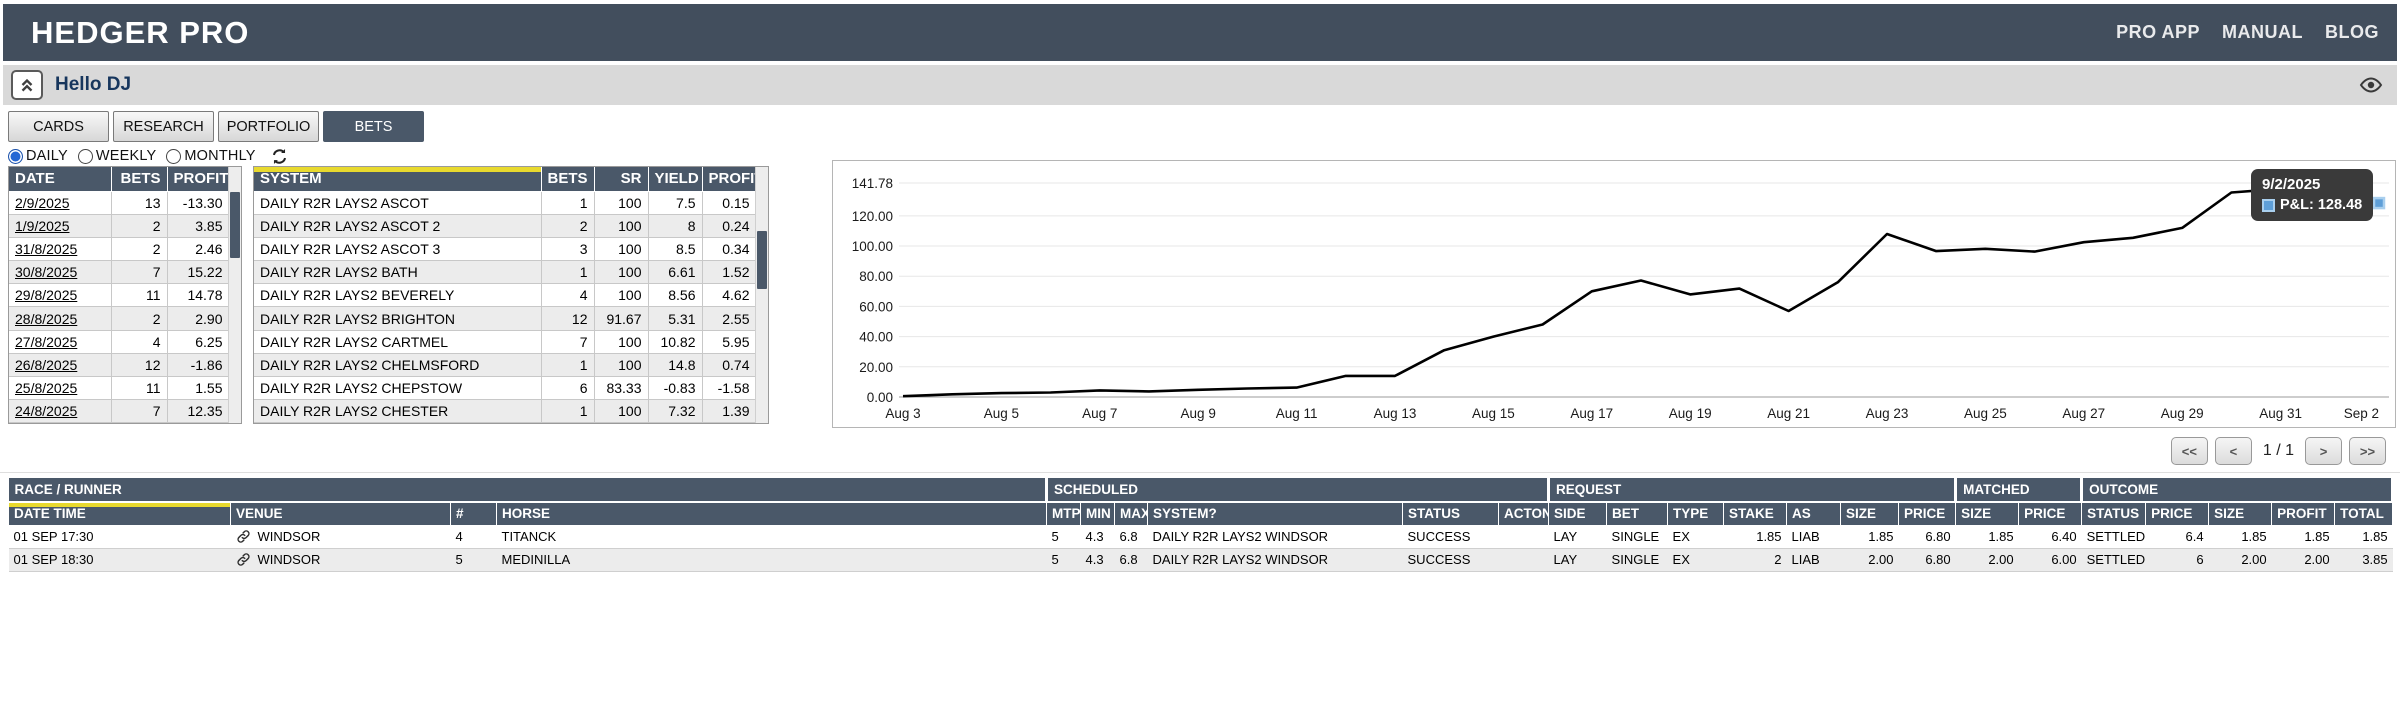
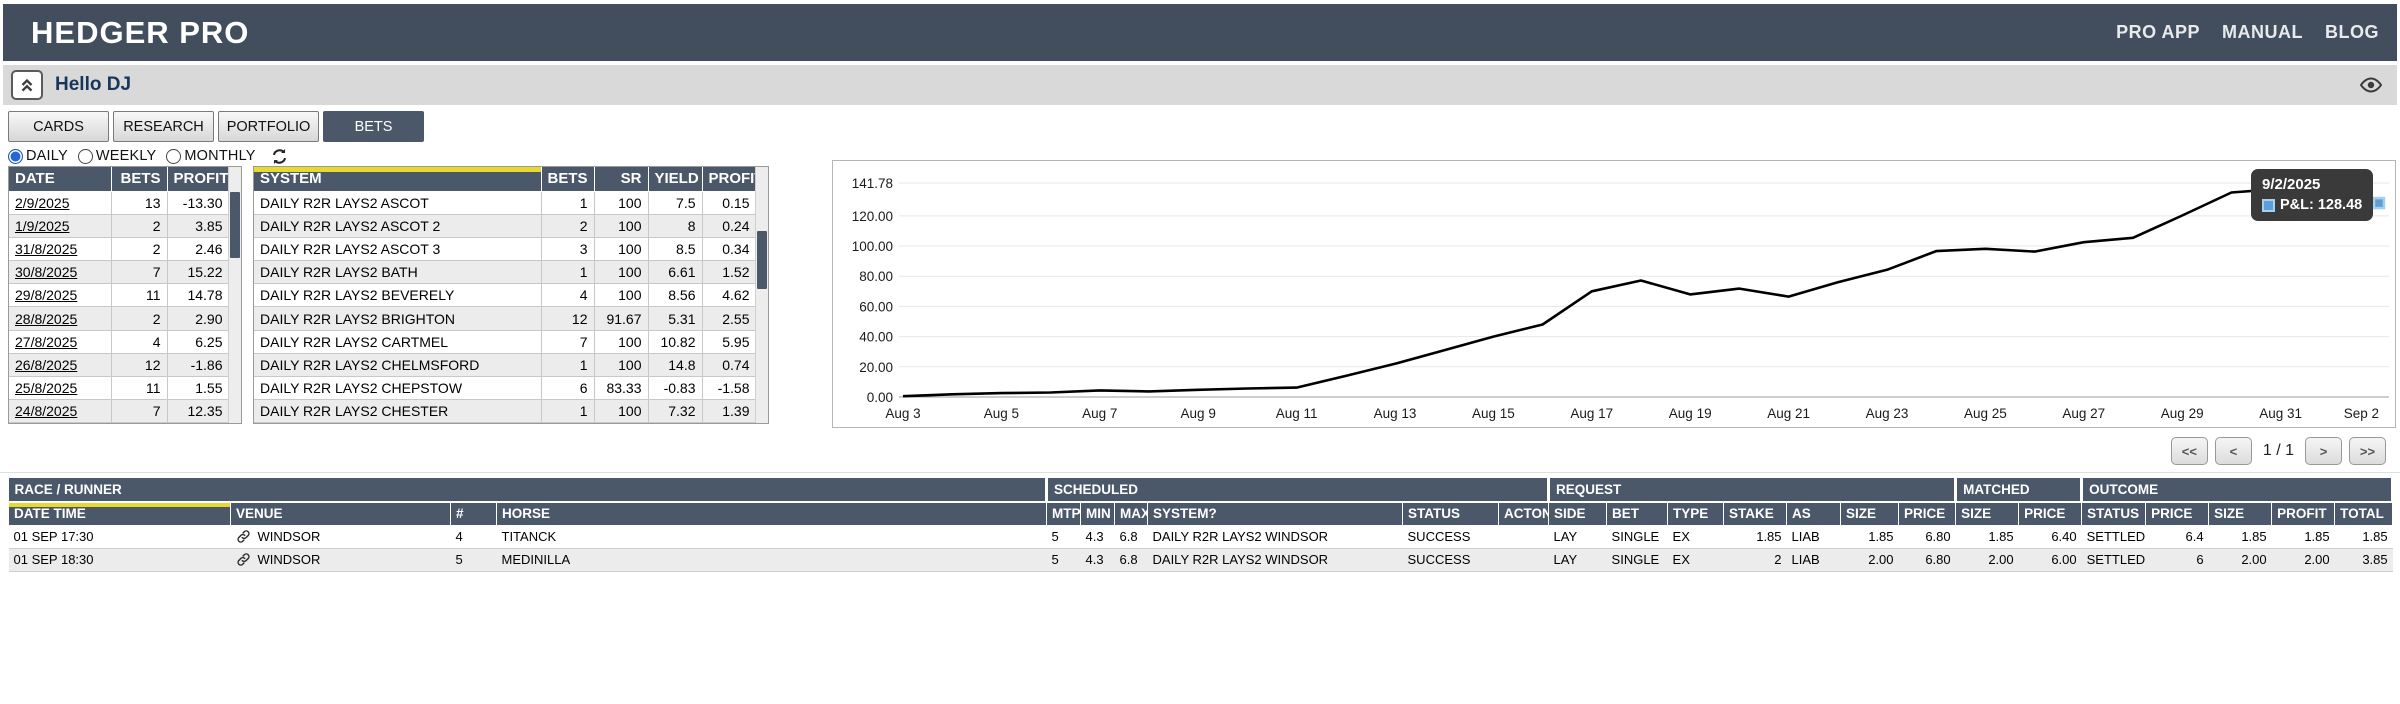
Aug 13: 14 -> 22
Aug 21: 57 -> 66
Aug 23: 108 -> 84
Aug 29: 112 -> 120
